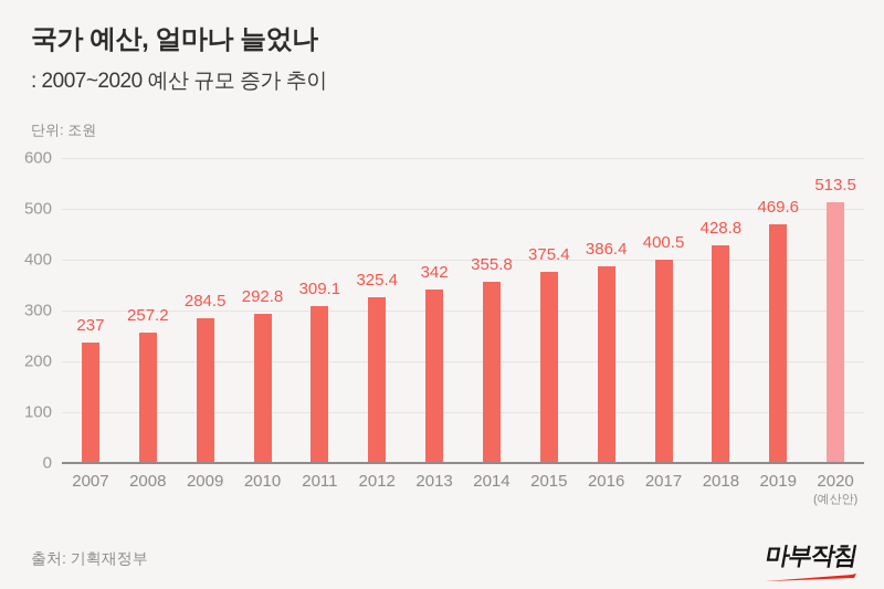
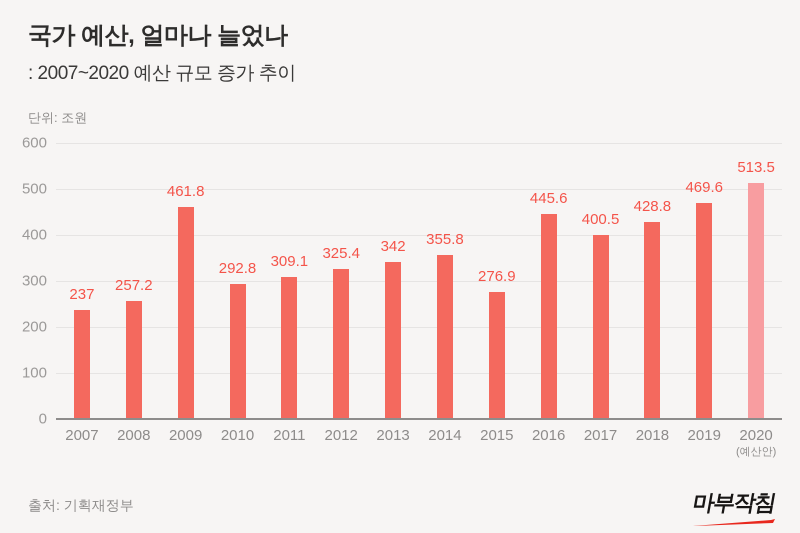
2009: 284.5 -> 461.8
2015: 375.4 -> 276.9
2016: 386.4 -> 445.6
